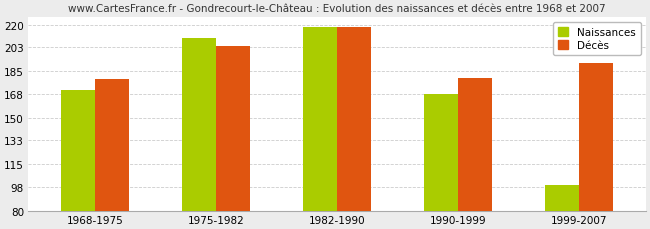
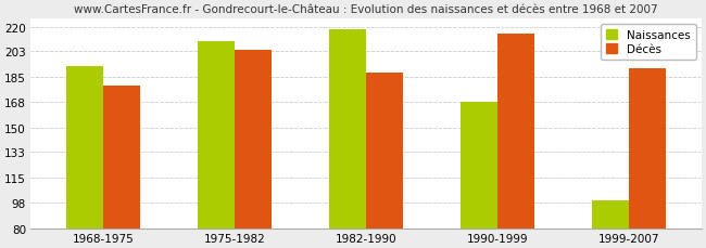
Naissances/1968-1975: 171 -> 193
Décès/1982-1990: 218 -> 188
Décès/1990-1999: 180 -> 215
